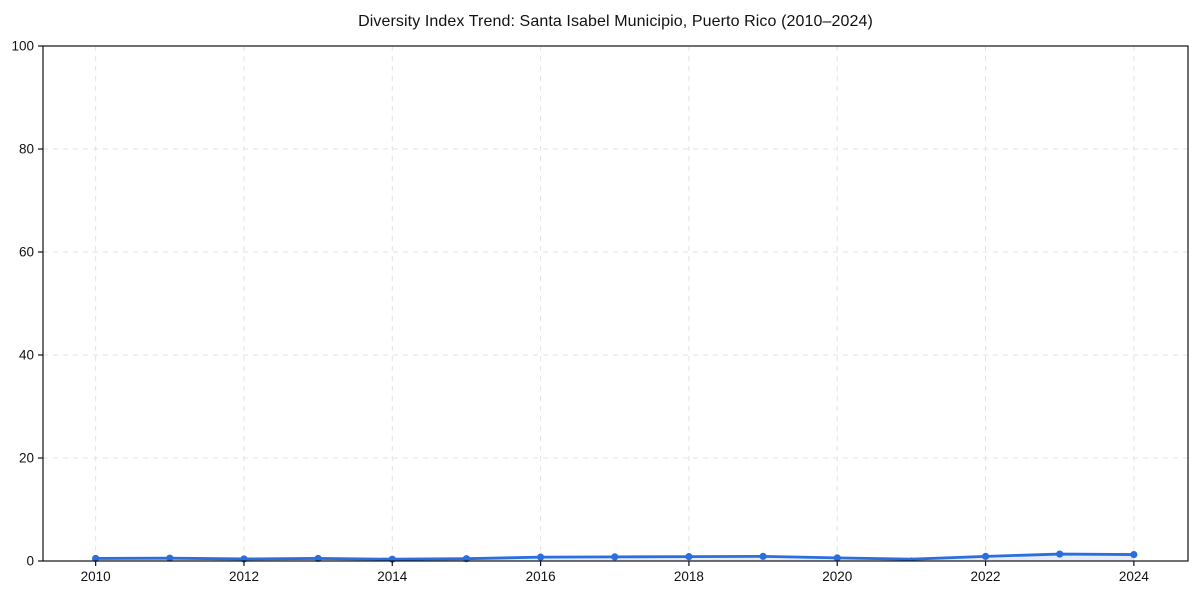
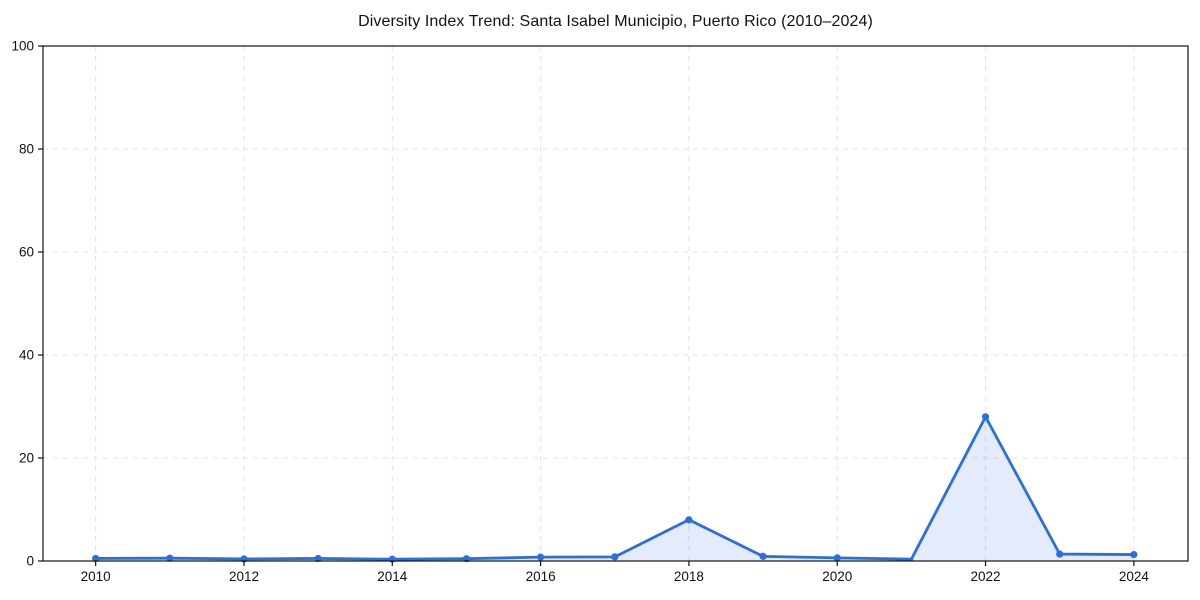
2018: 1 -> 8
2022: 1 -> 28
